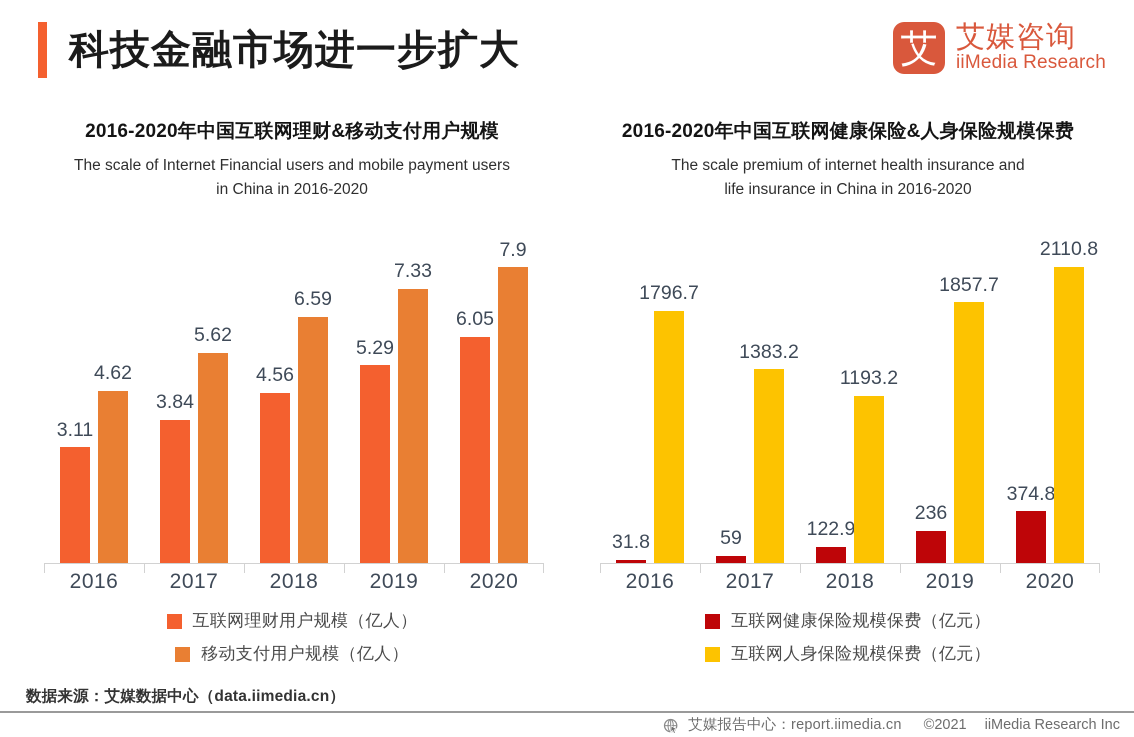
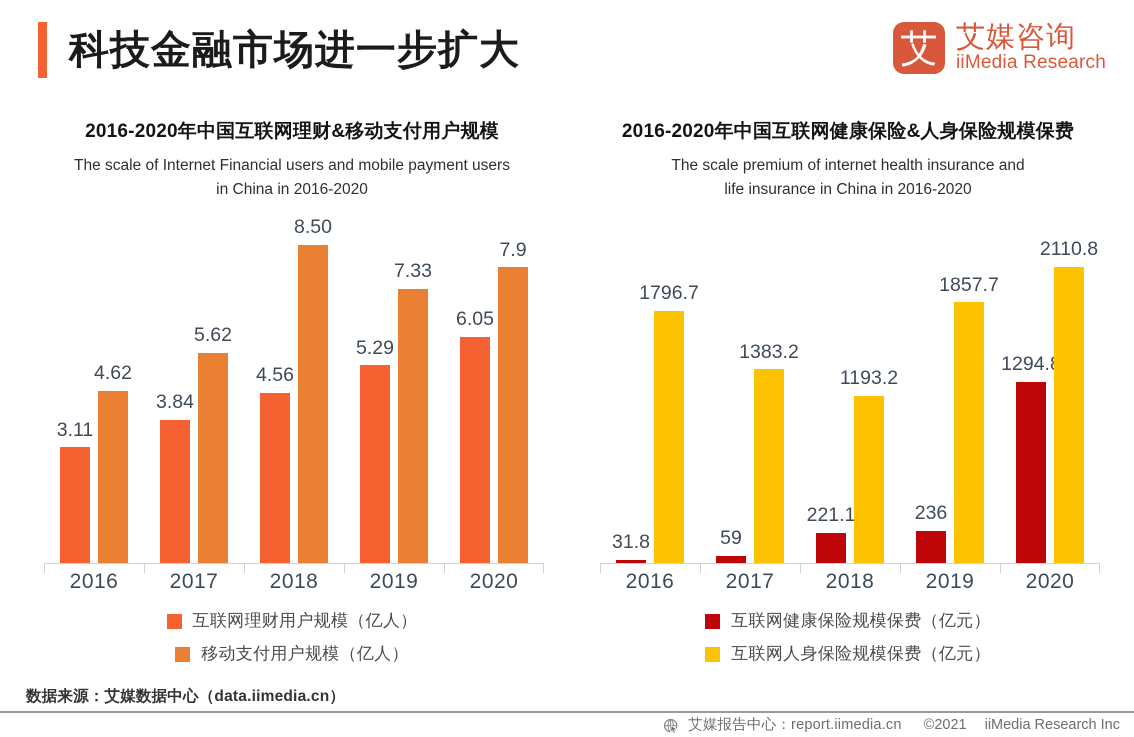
2016-2020年中国互联网理财&移动支付用户规模/移动支付用户规模（亿人）/2018: 6.59 -> 8.50
2016-2020年中国互联网健康保险&人身保险规模保费/互联网健康保险规模保费（亿元）/2018: 122.9 -> 221.1
2016-2020年中国互联网健康保险&人身保险规模保费/互联网健康保险规模保费（亿元）/2020: 374.8 -> 1294.8
